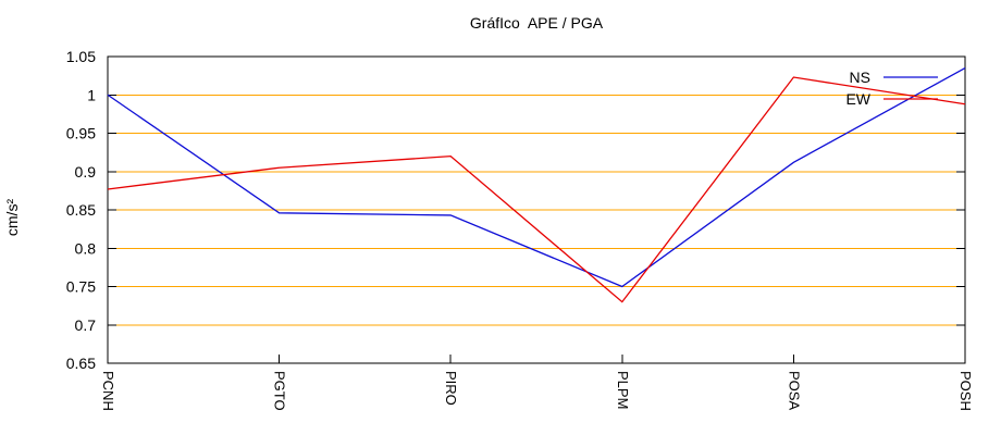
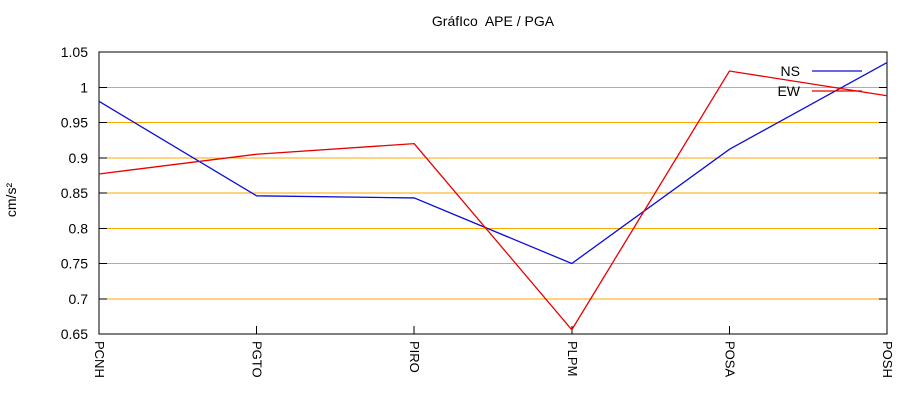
NS/PCNH: 1.00 -> 0.98
EW/PLPM: 0.73 -> 0.66
